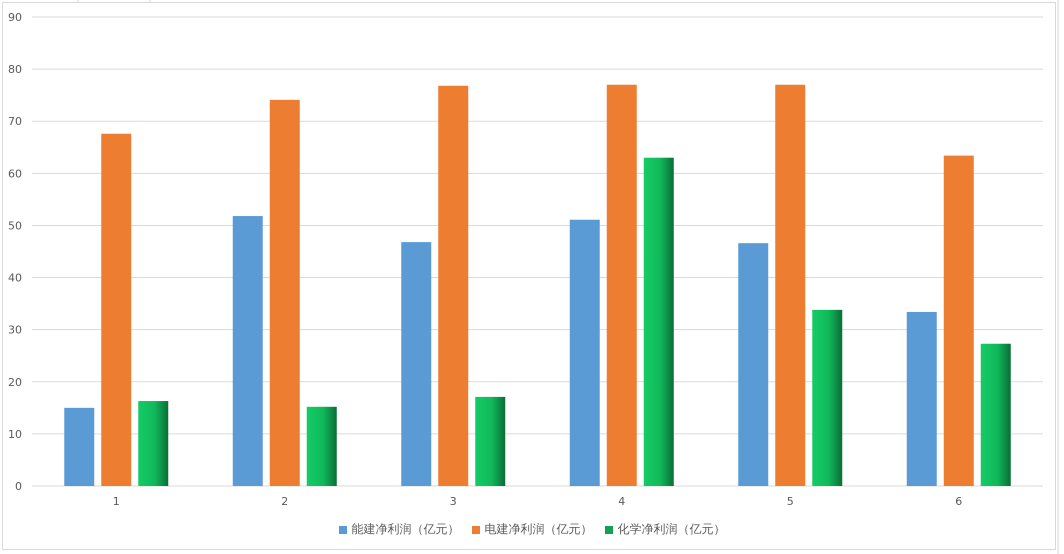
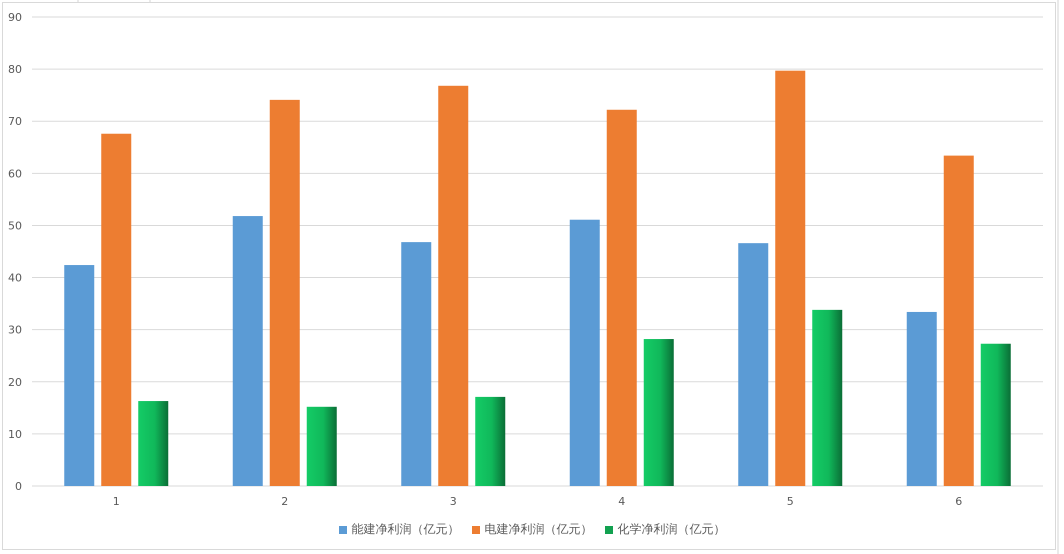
能建净利润（亿元）/1: 15 -> 42
电建净利润（亿元）/4: 77 -> 72
化学净利润（亿元）/4: 63 -> 28
电建净利润（亿元）/5: 77 -> 80
